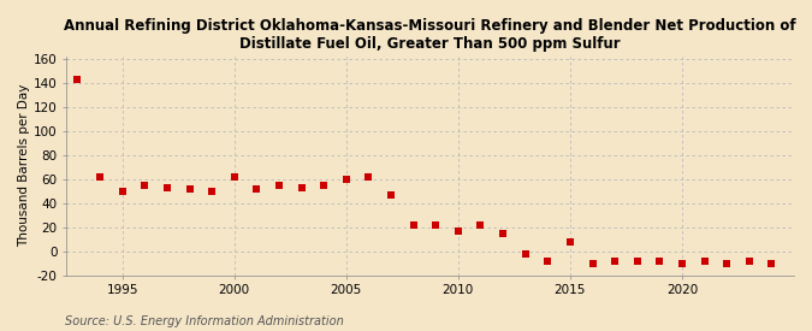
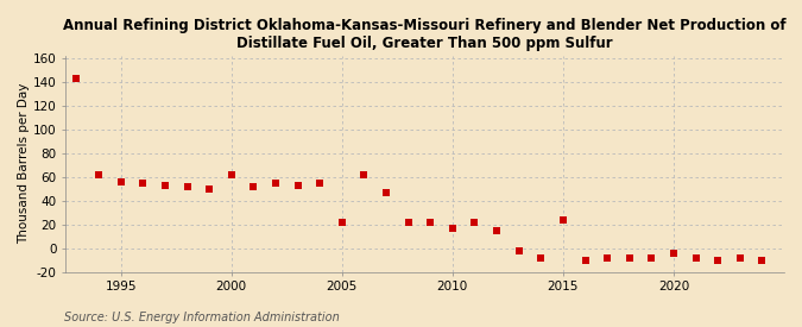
1995: 50 -> 56
2005: 60 -> 22
2015: 8 -> 24
2020: -10 -> -4
